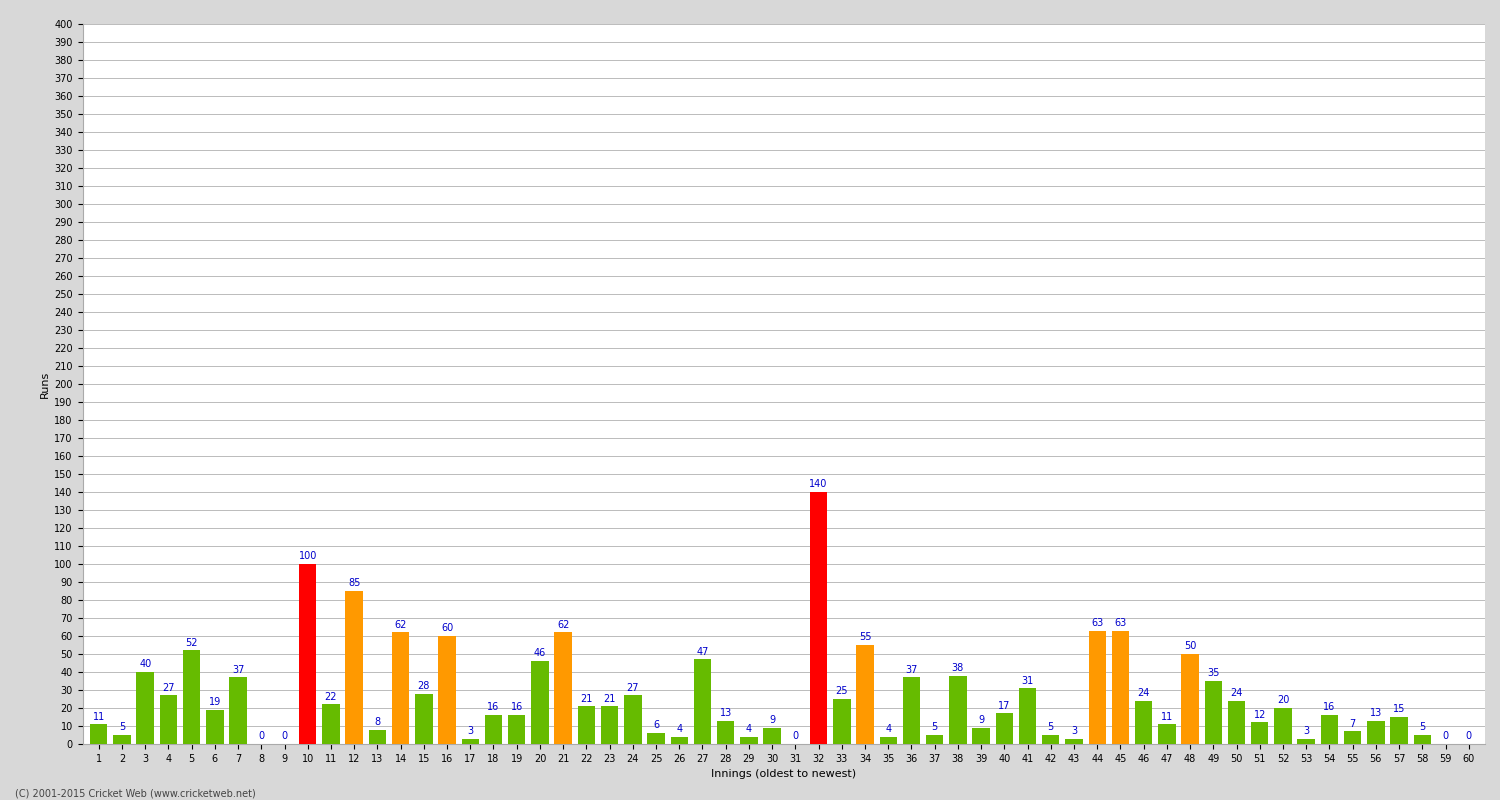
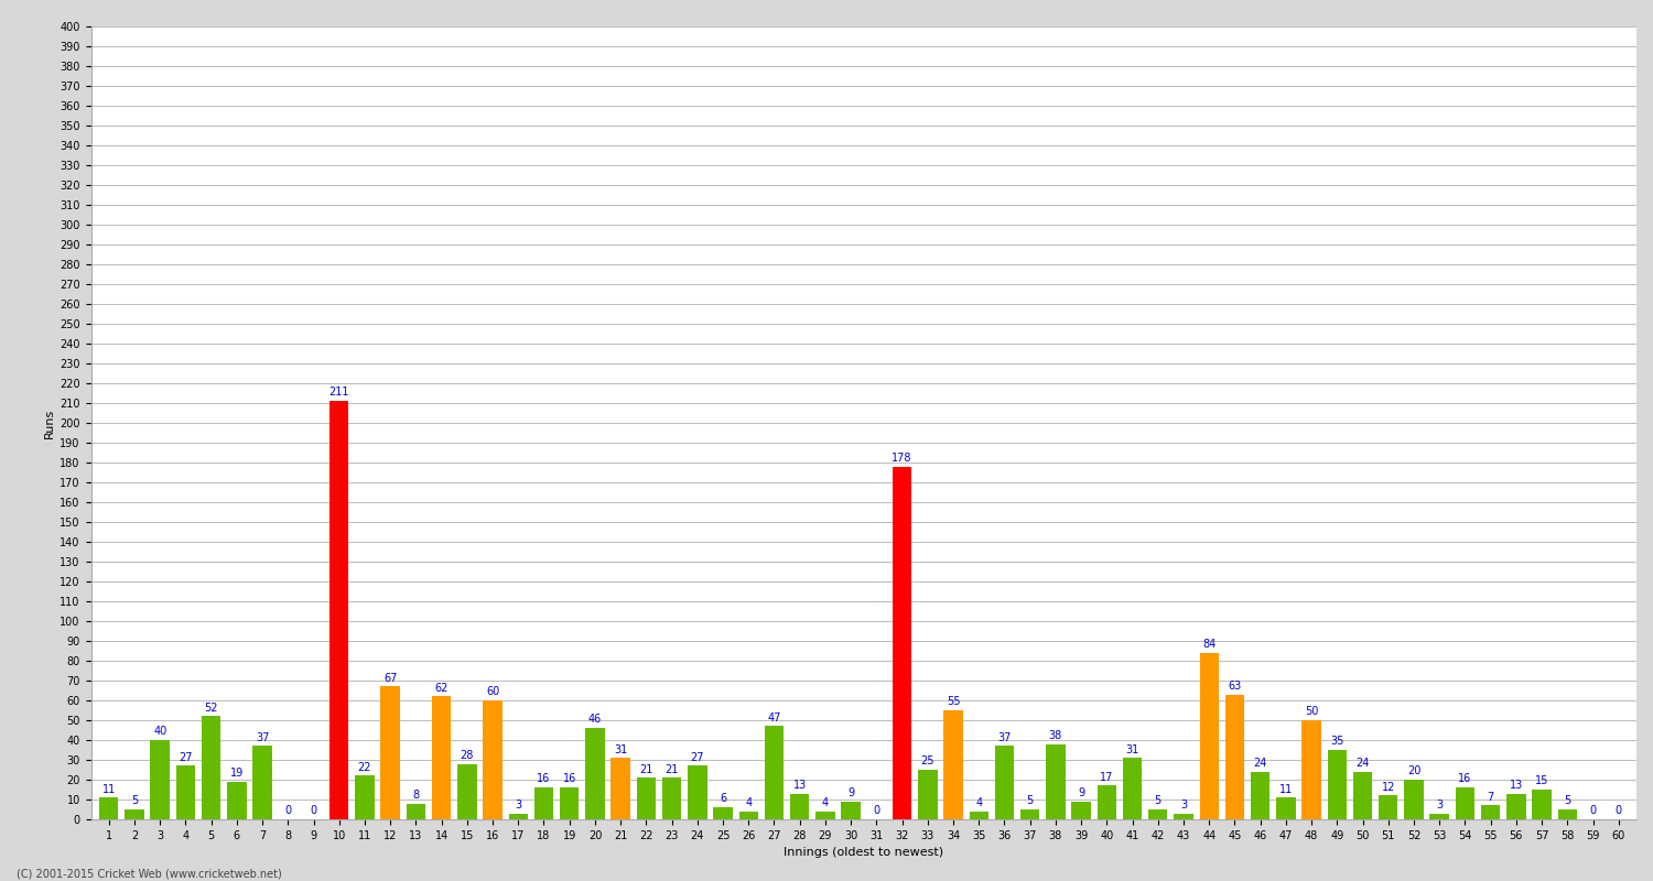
10: 100 -> 211
12: 85 -> 67
21: 62 -> 31
32: 140 -> 178
44: 63 -> 84
